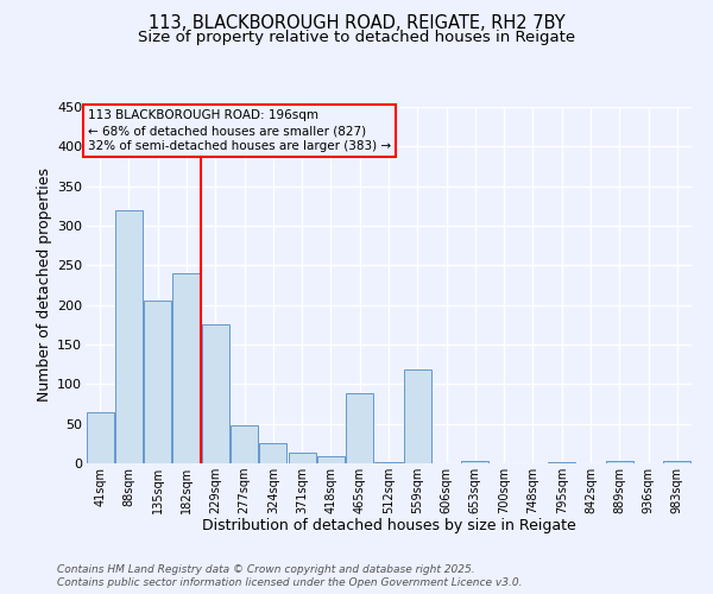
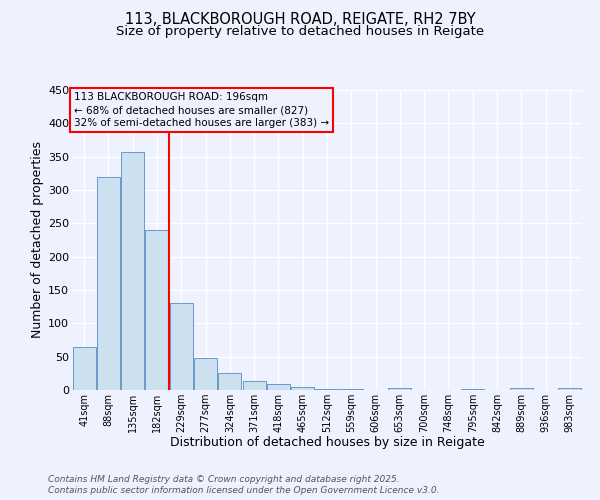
135sqm: 206 -> 357
229sqm: 176 -> 130
465sqm: 88 -> 4
559sqm: 118 -> 1
